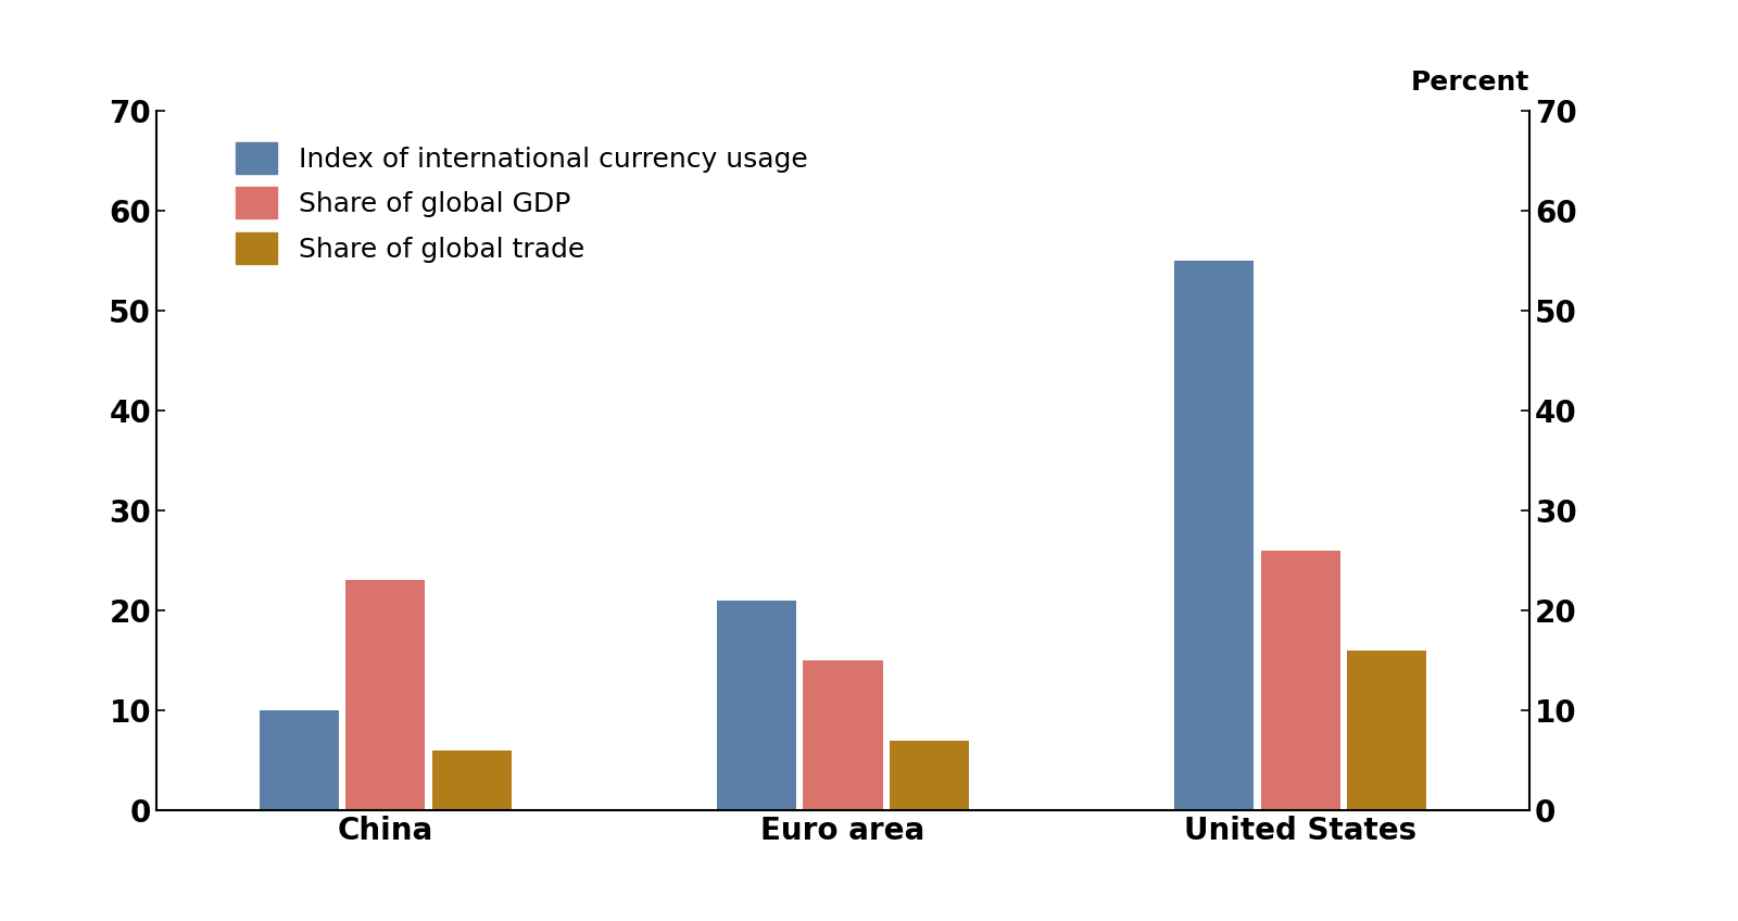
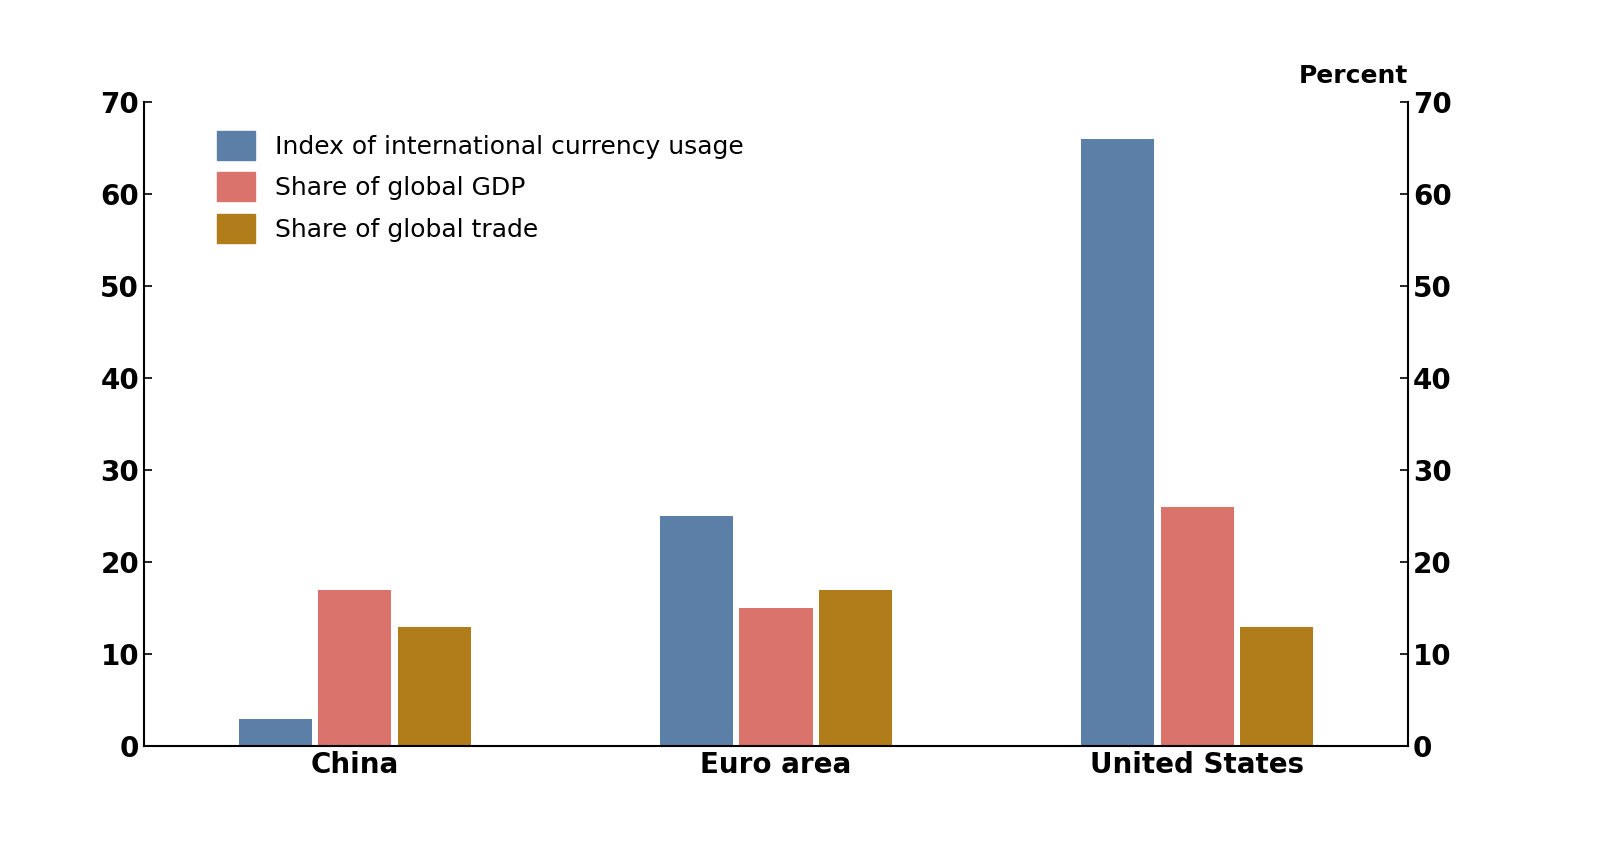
Index of international currency usage/China: 10 -> 3
Share of global GDP/China: 23 -> 17
Share of global trade/China: 6 -> 13
Index of international currency usage/Euro area: 21 -> 25
Share of global trade/Euro area: 7 -> 17
Index of international currency usage/United States: 55 -> 66
Share of global trade/United States: 16 -> 13
